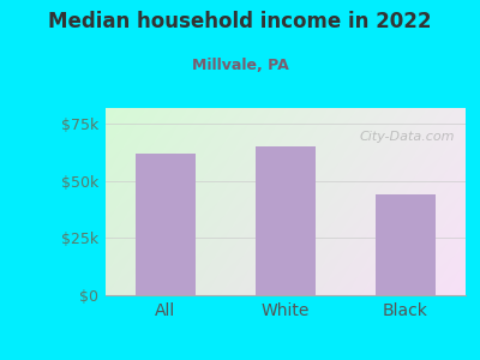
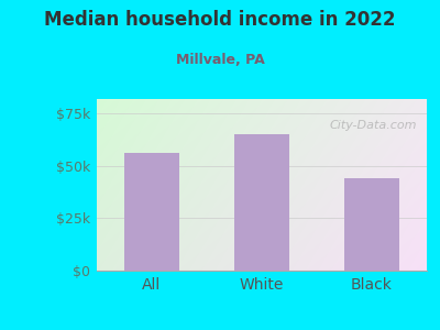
All: $62k -> $56k
